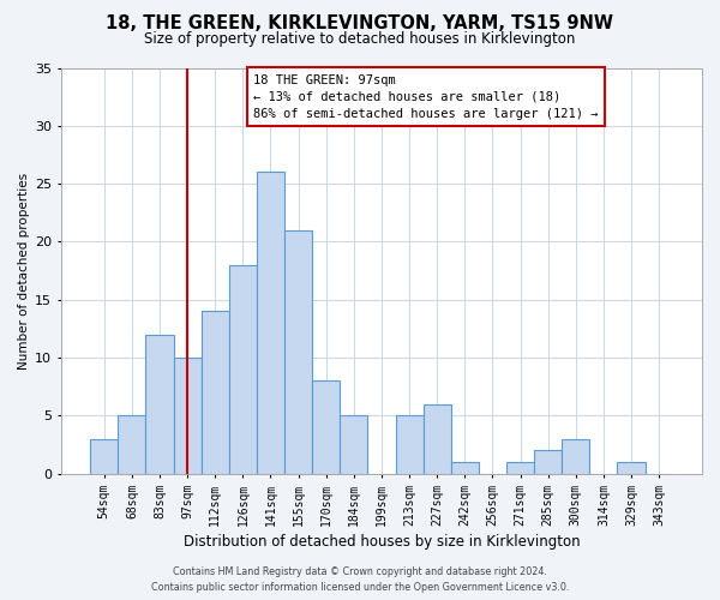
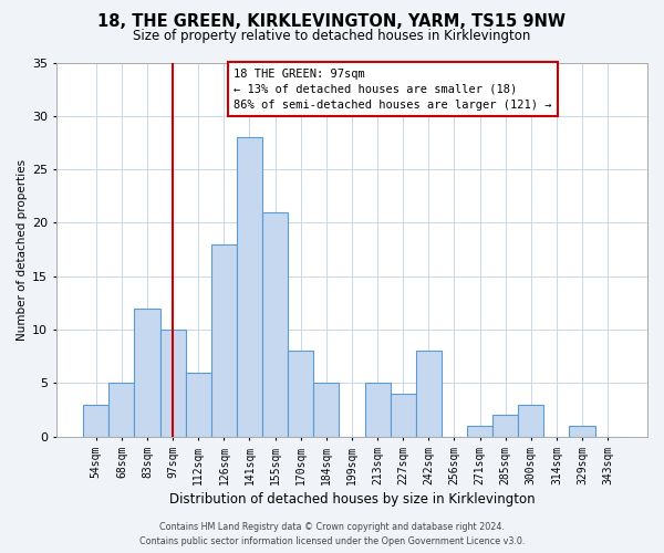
112sqm: 14 -> 6
141sqm: 26 -> 28
227sqm: 6 -> 4
242sqm: 1 -> 8
